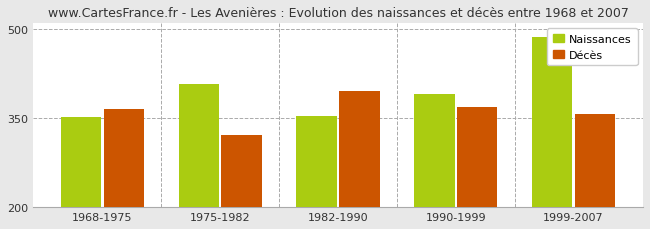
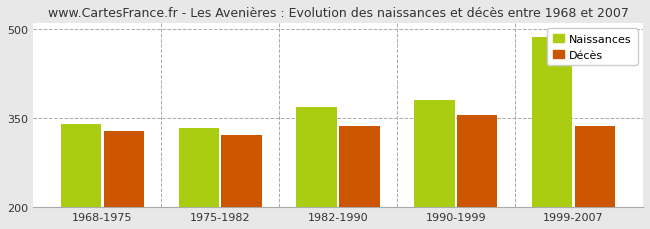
Naissances/1968-1975: 352 -> 340
Décès/1968-1975: 366 -> 328
Naissances/1975-1982: 408 -> 333
Naissances/1982-1990: 354 -> 368
Décès/1982-1990: 396 -> 337
Naissances/1990-1999: 390 -> 380
Décès/1990-1999: 368 -> 355
Décès/1999-2007: 356 -> 337
